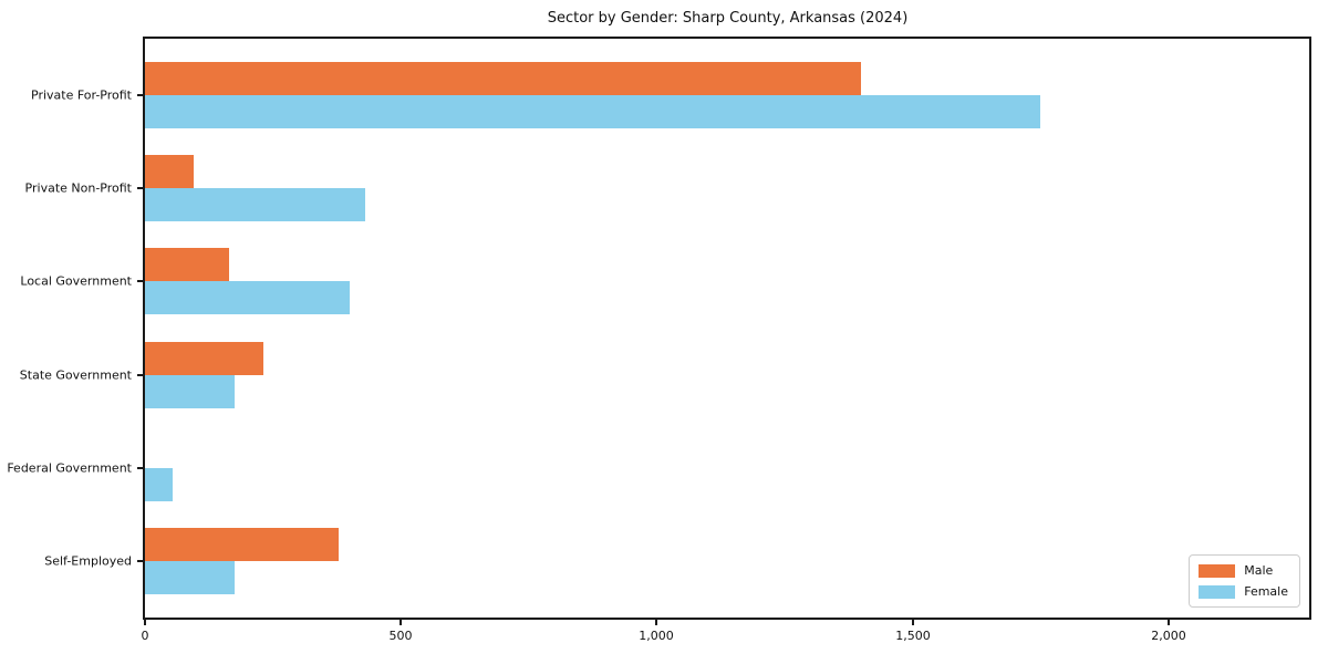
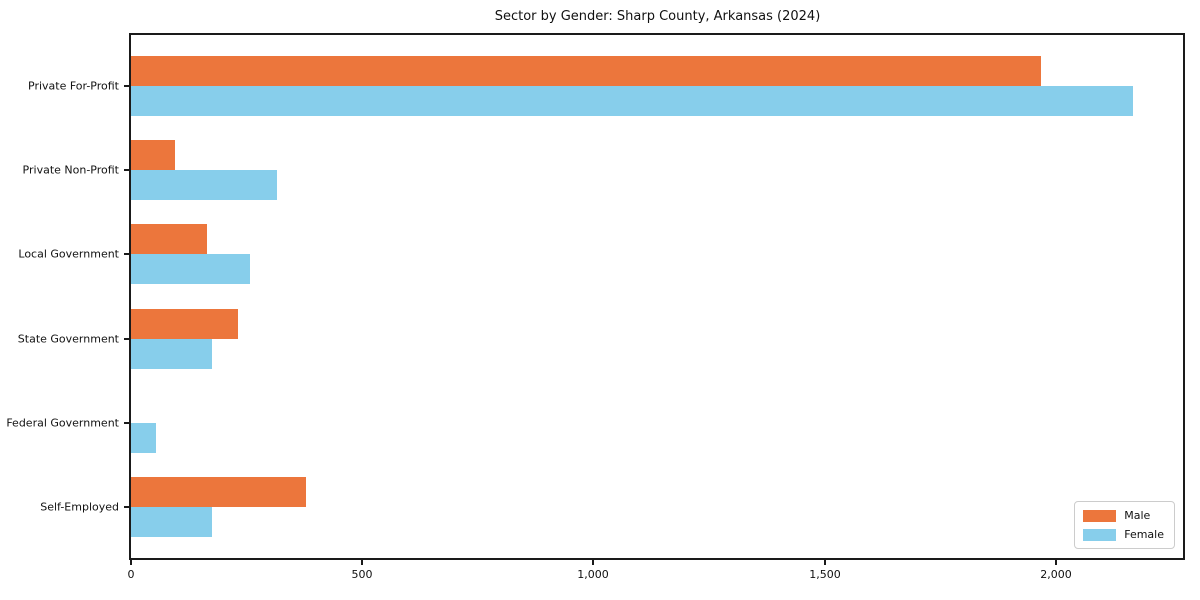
Male/Private For-Profit: 1400 -> 1970
Female/Private For-Profit: 1750 -> 2170
Female/Private Non-Profit: 430 -> 320
Female/Local Government: 400 -> 260
